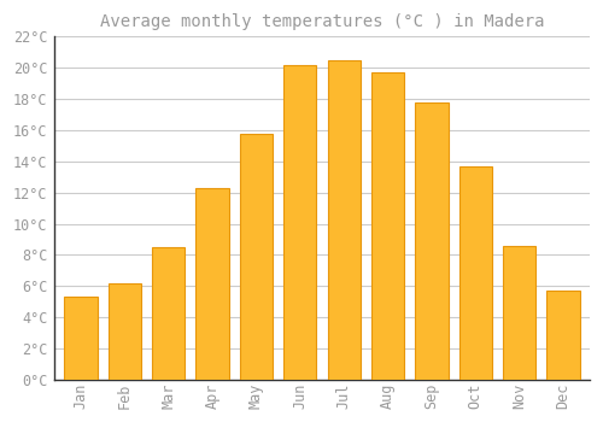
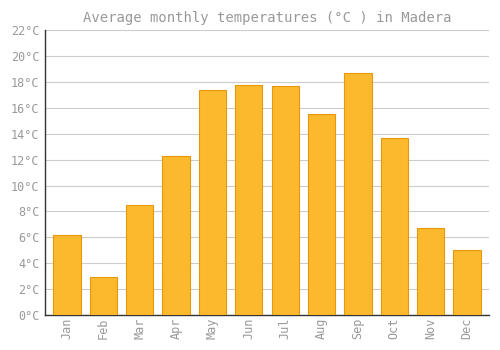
Jan: 5.3°C -> 6.2°C
Feb: 6.2°C -> 2.9°C
May: 15.8°C -> 17.4°C
Jun: 20.2°C -> 17.8°C
Jul: 20.5°C -> 17.7°C
Aug: 19.7°C -> 15.5°C
Sep: 17.8°C -> 18.7°C
Nov: 8.6°C -> 6.7°C
Dec: 5.7°C -> 5.0°C
